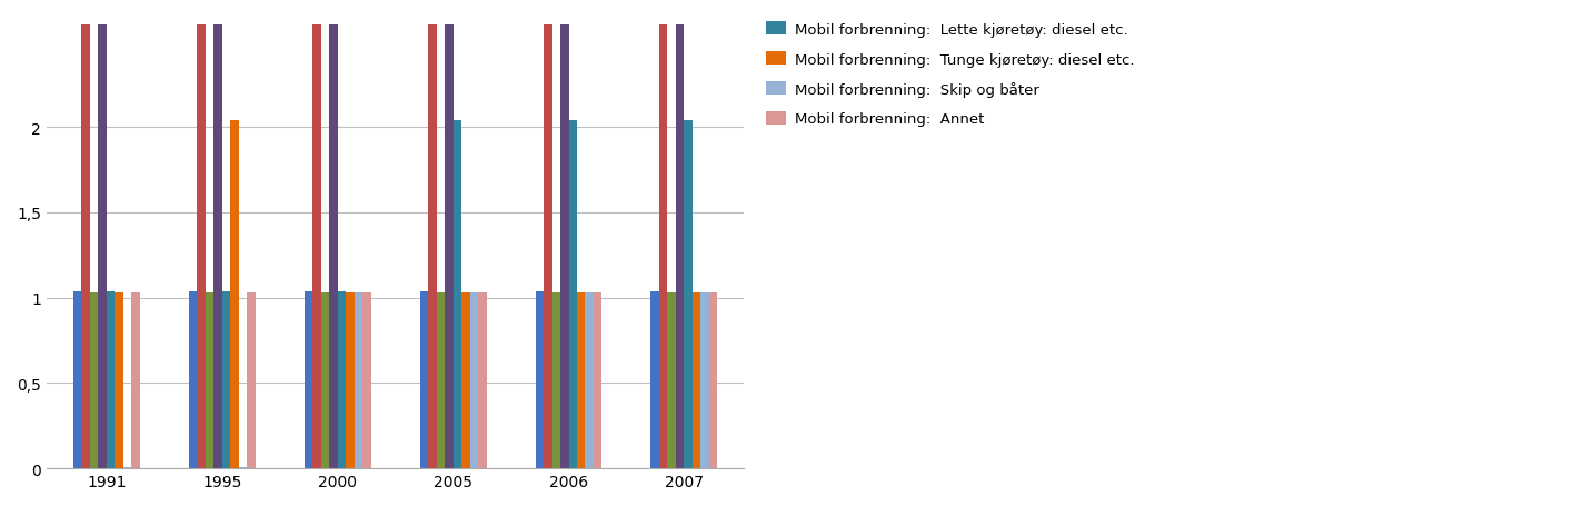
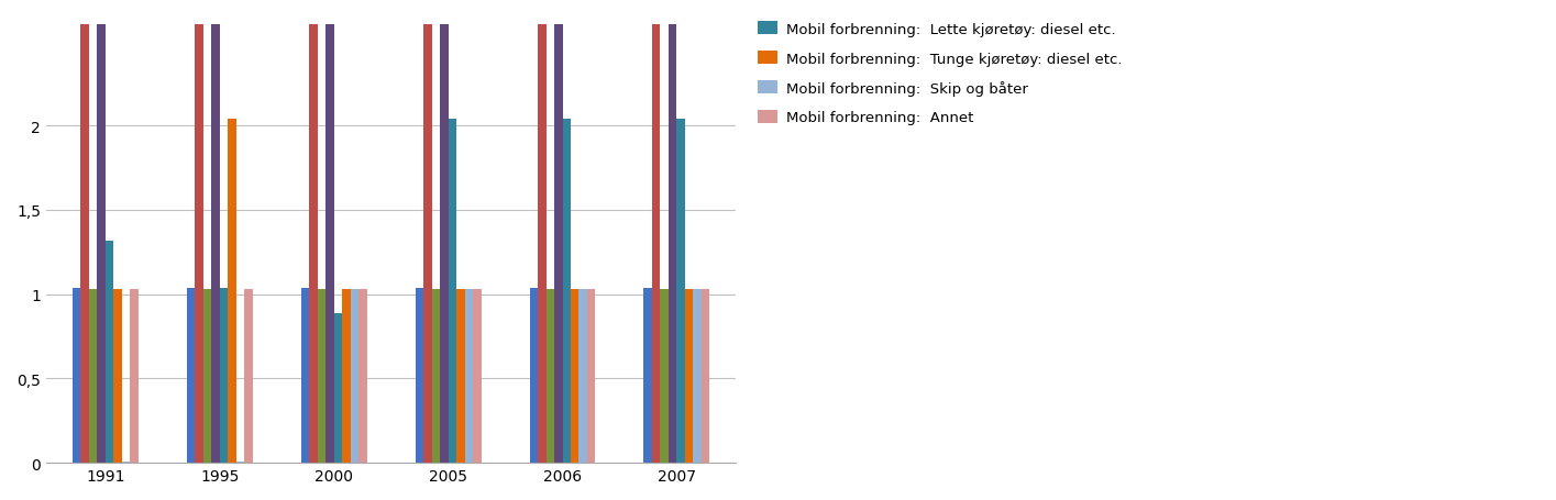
Mobil forbrenning: Lette kjøretøy: diesel etc./1991: 1,04 -> 1,32
Mobil forbrenning: Lette kjøretøy: diesel etc./2000: 1,04 -> 0,89
